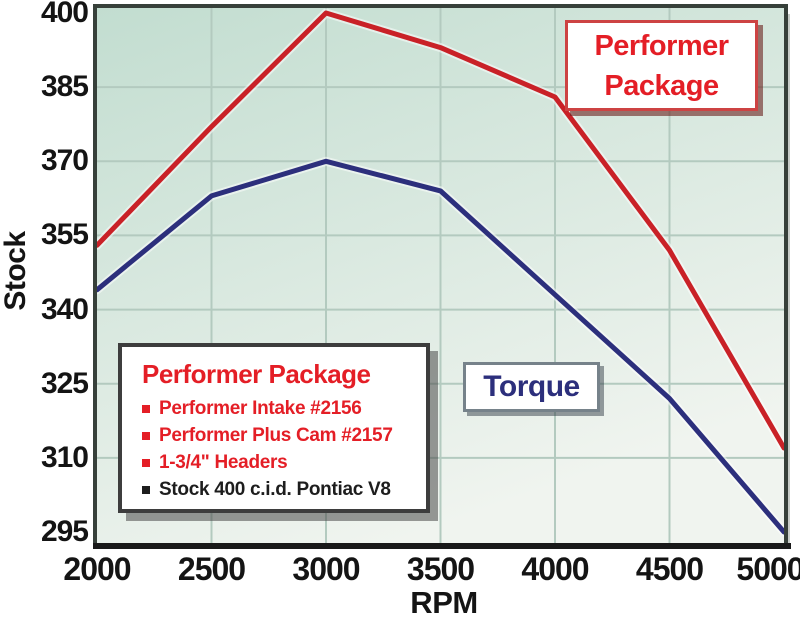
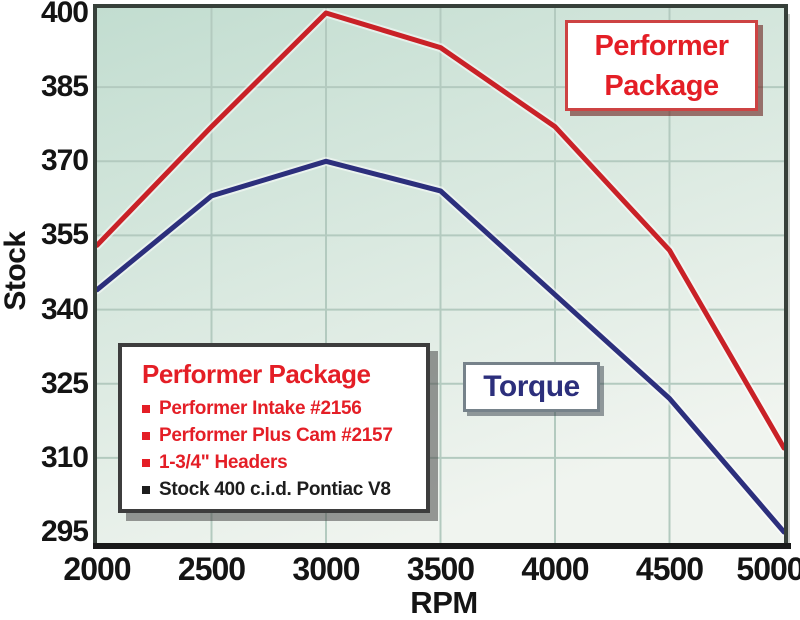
Performer Package/4000: 383 -> 377
